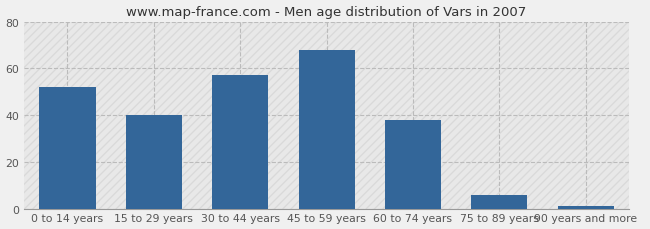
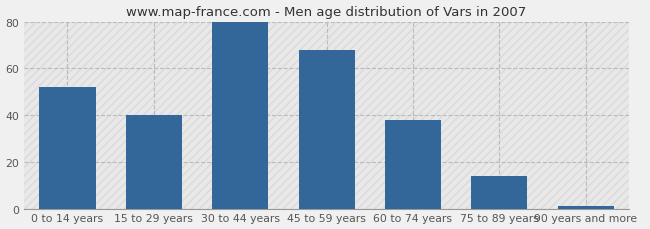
30 to 44 years: 57 -> 80
75 to 89 years: 6 -> 14
